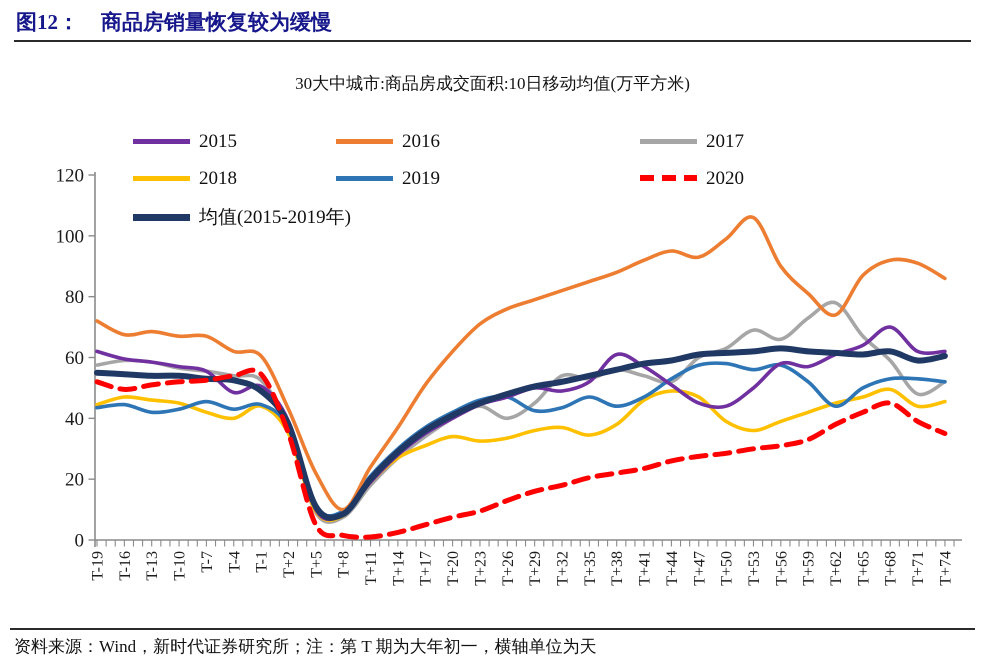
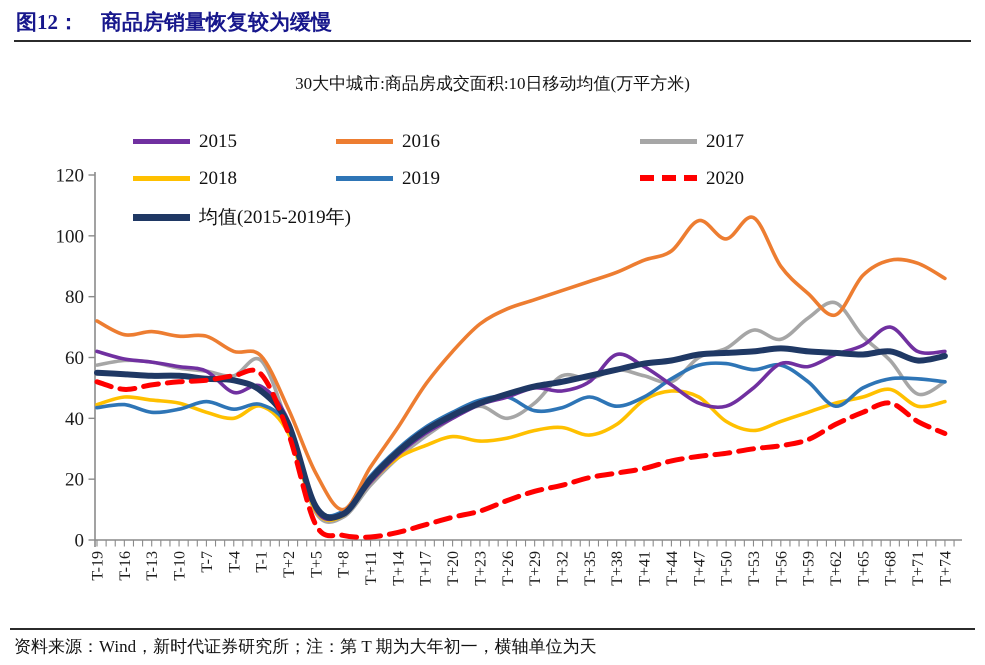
2017/T-1: 52 -> 59
2016/T+47: 93 -> 105
